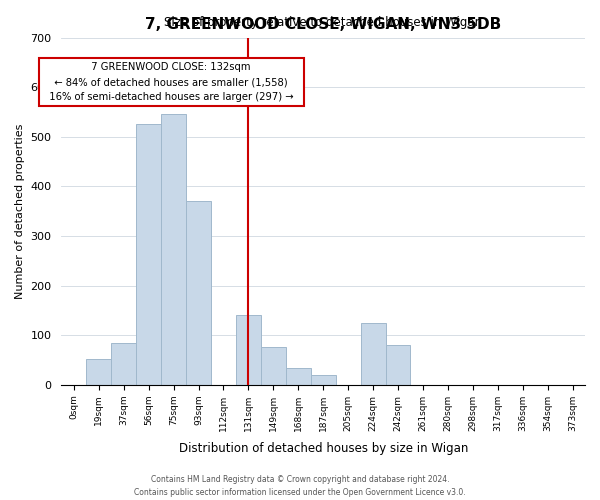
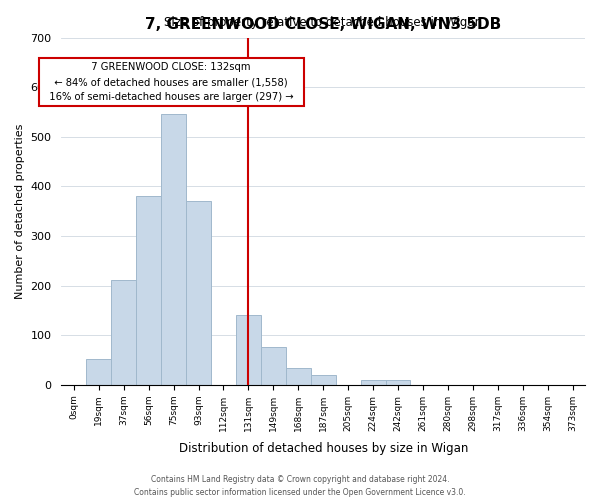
37sqm: 85 -> 212
56sqm: 525 -> 381
224sqm: 125 -> 9
242sqm: 80 -> 9
